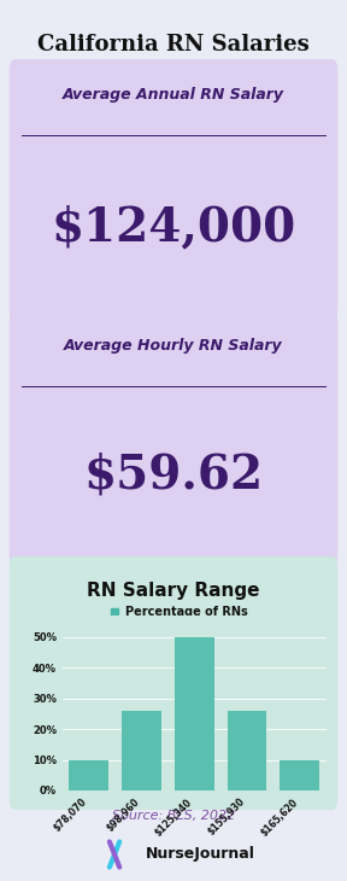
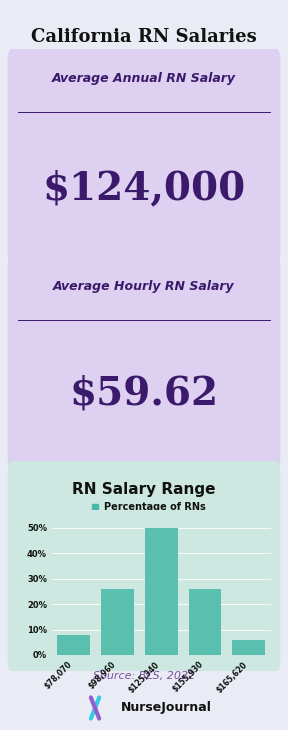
$78,070: 10% -> 8%
$165,620: 10% -> 6%
